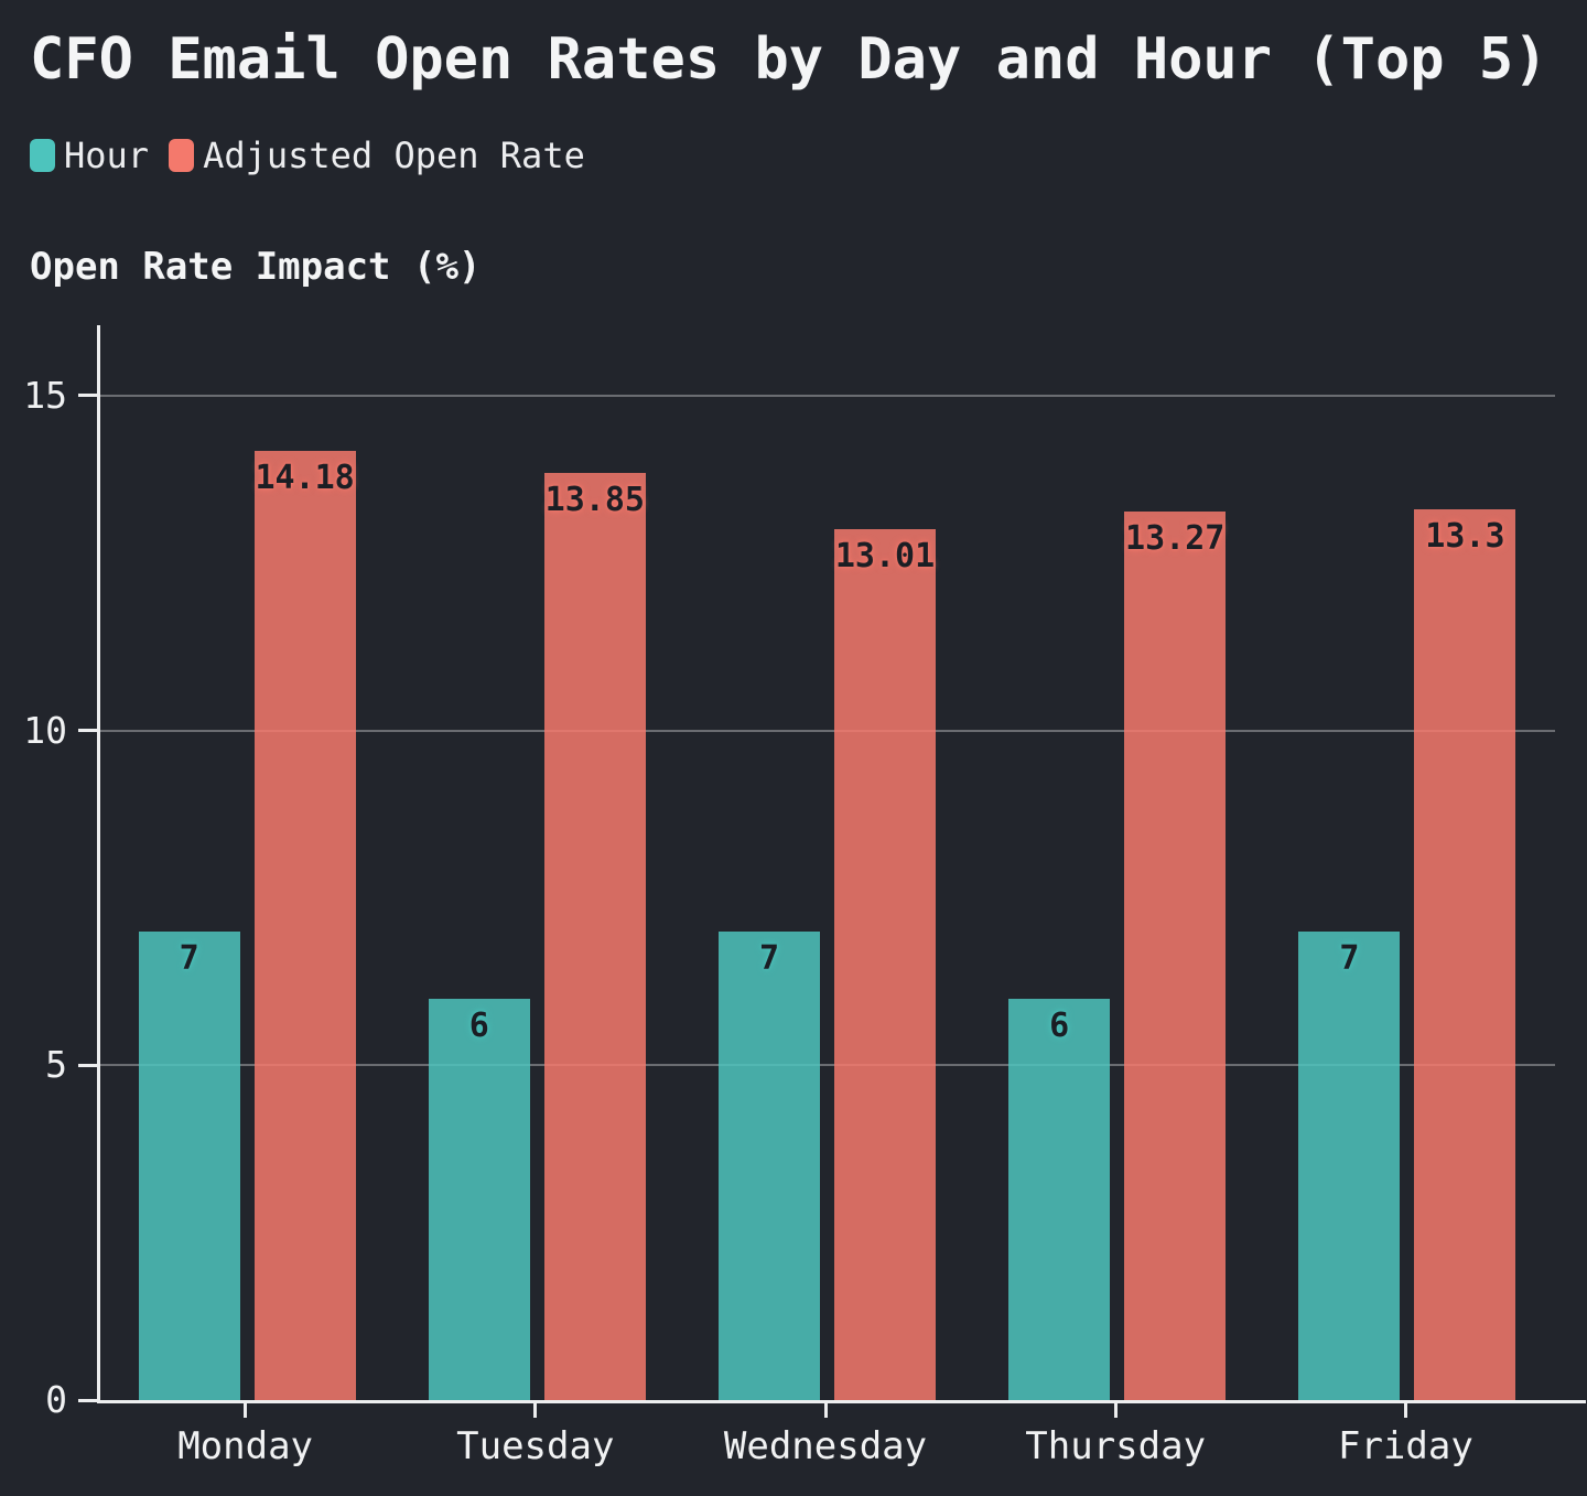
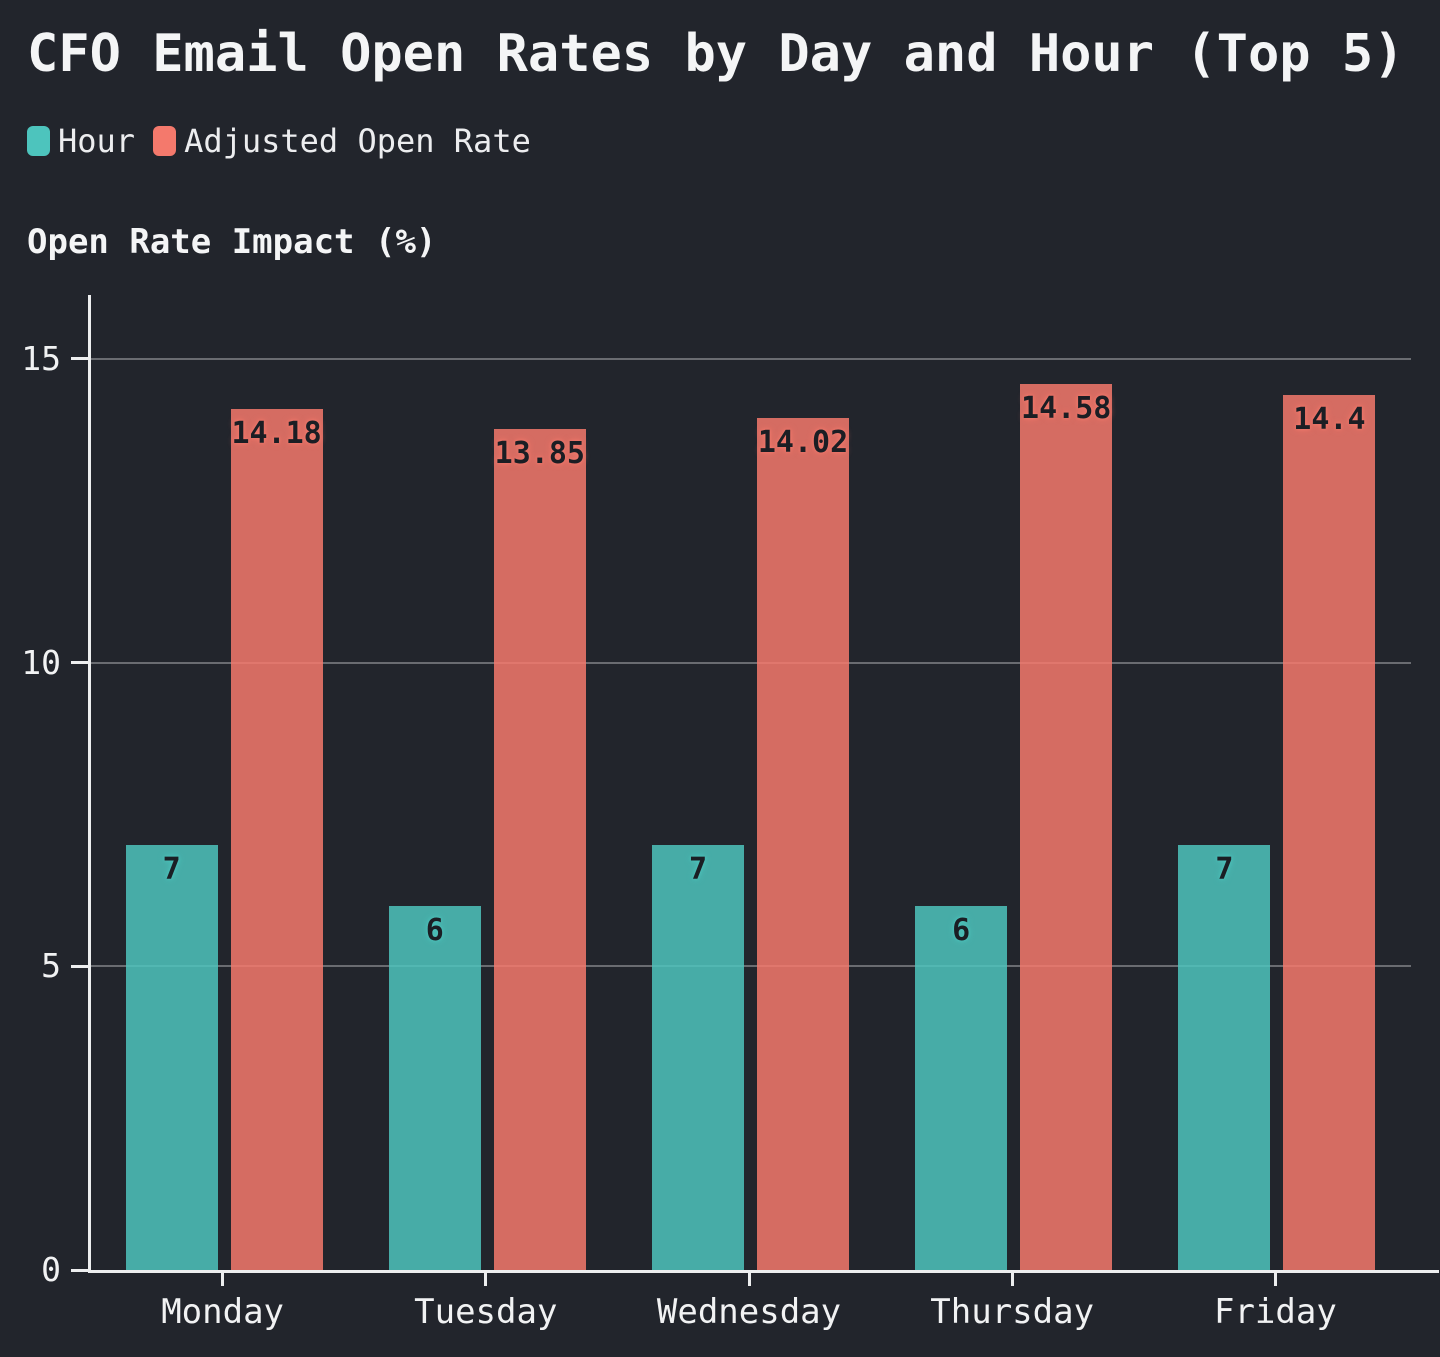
Adjusted Open Rate/Wednesday: 13.01 -> 14.02
Adjusted Open Rate/Thursday: 13.27 -> 14.58
Adjusted Open Rate/Friday: 13.3 -> 14.4
